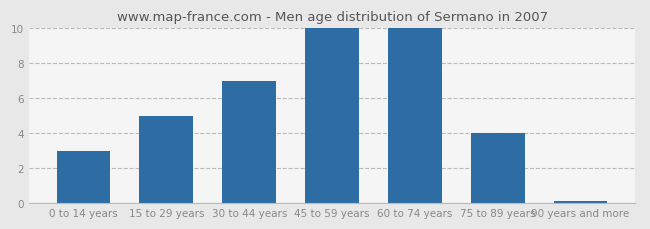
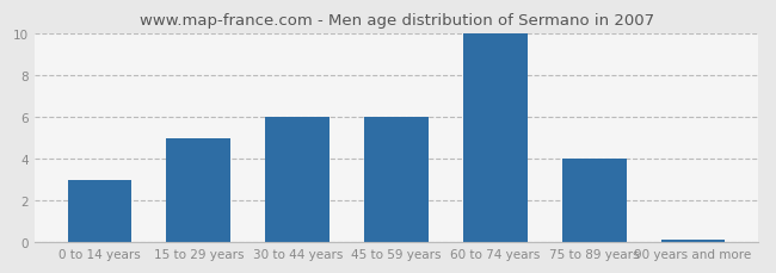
30 to 44 years: 7.0 -> 6.0
45 to 59 years: 10.0 -> 6.0
